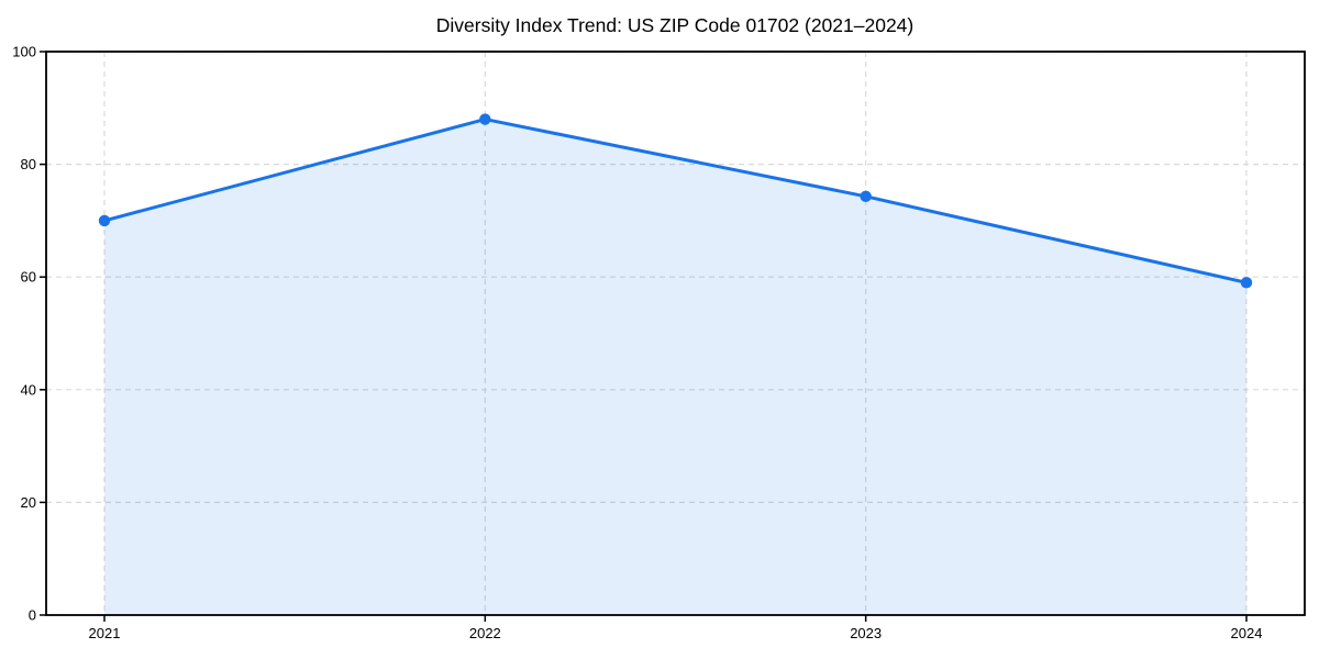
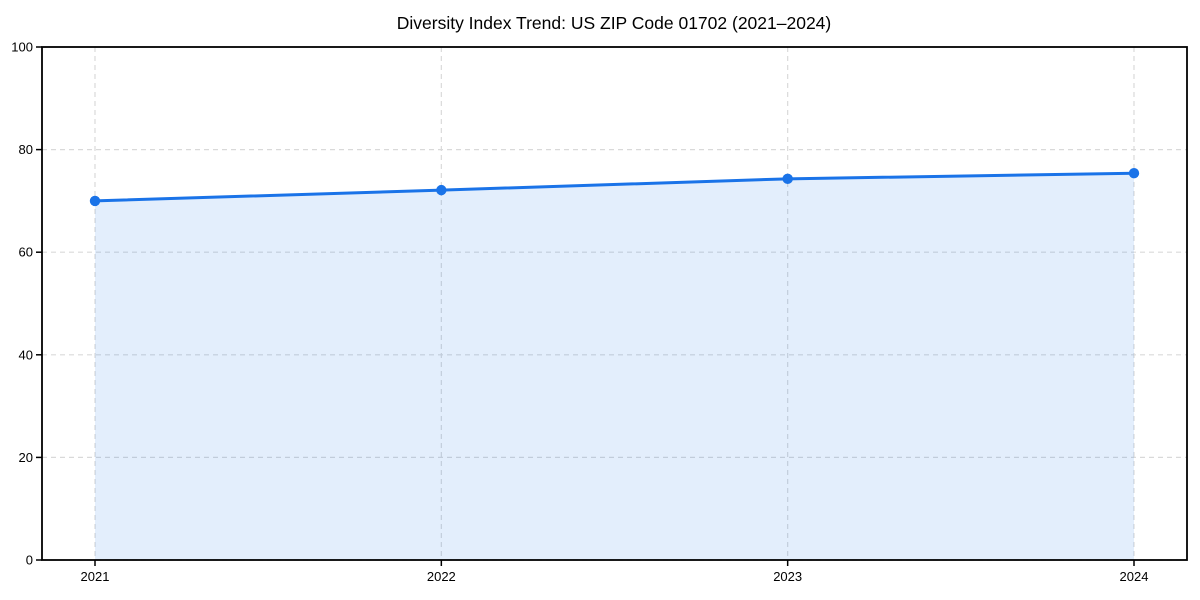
2022: 88 -> 72
2024: 59 -> 75
